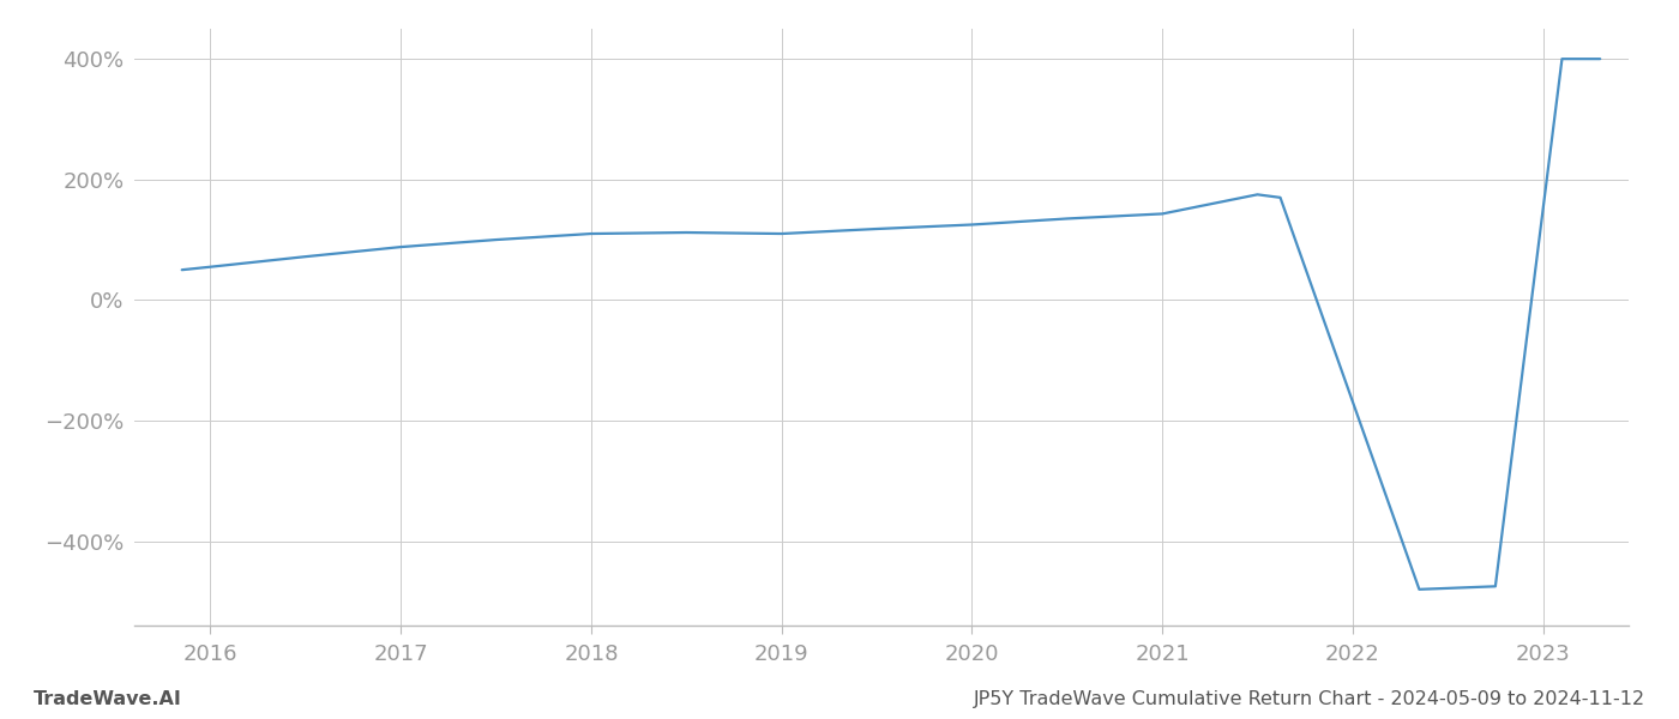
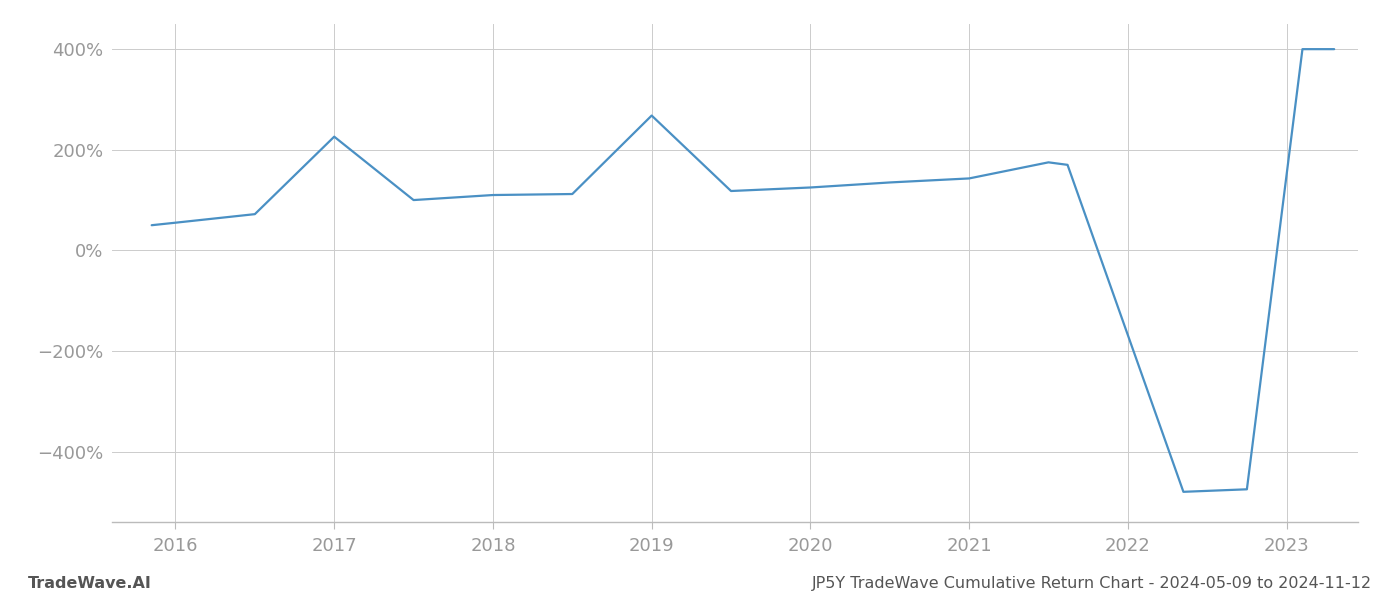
2017: 88% -> 226%
2019: 110% -> 268%
